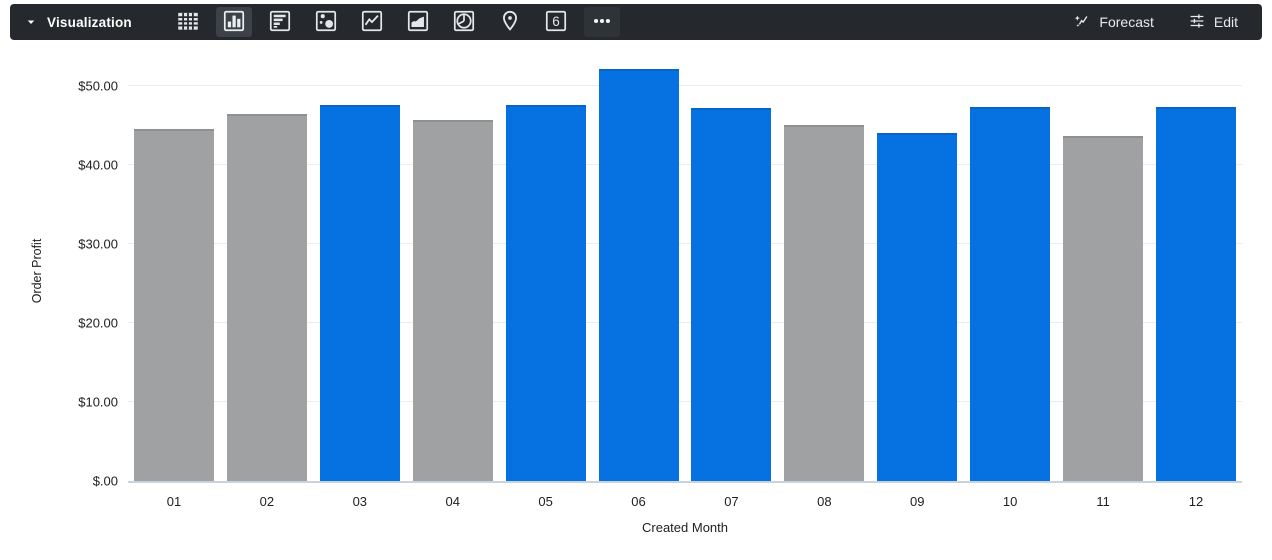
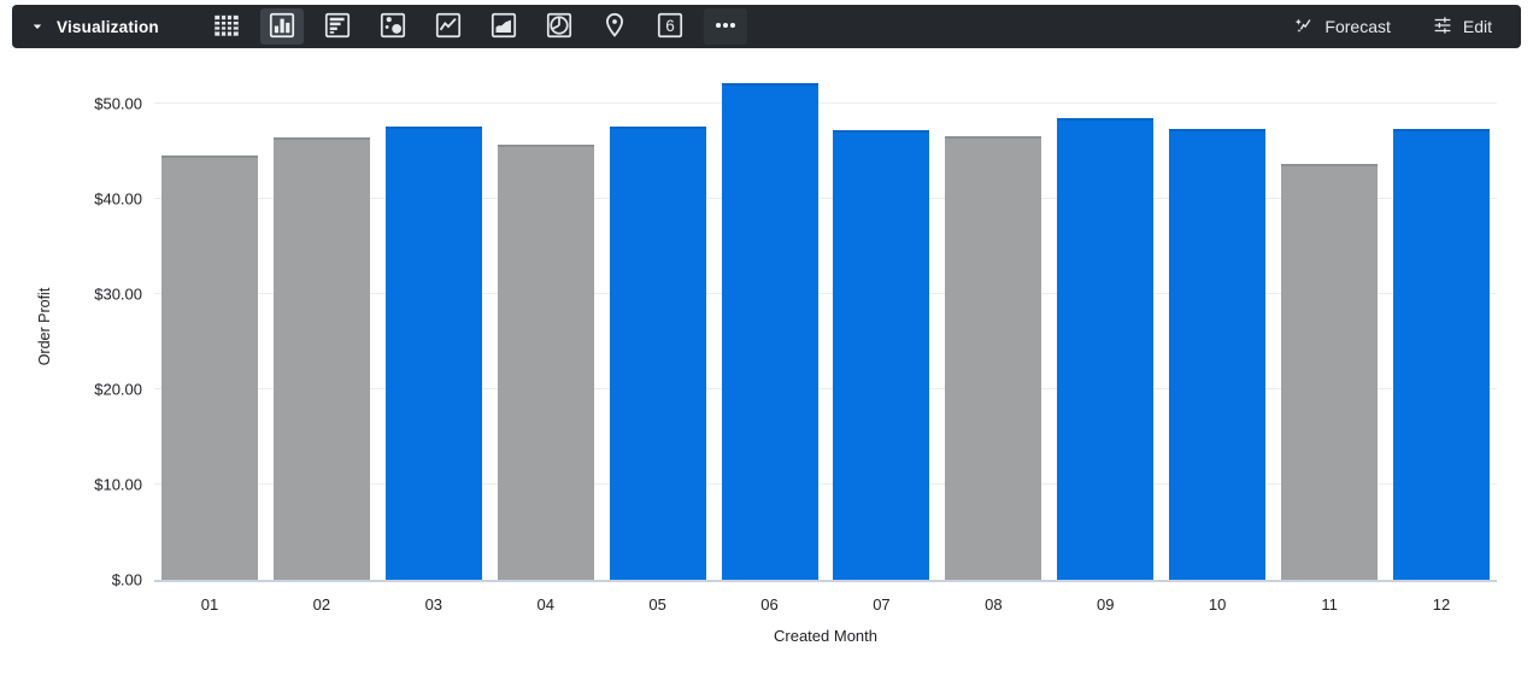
08: $45 -> $47
09: $44 -> $48
